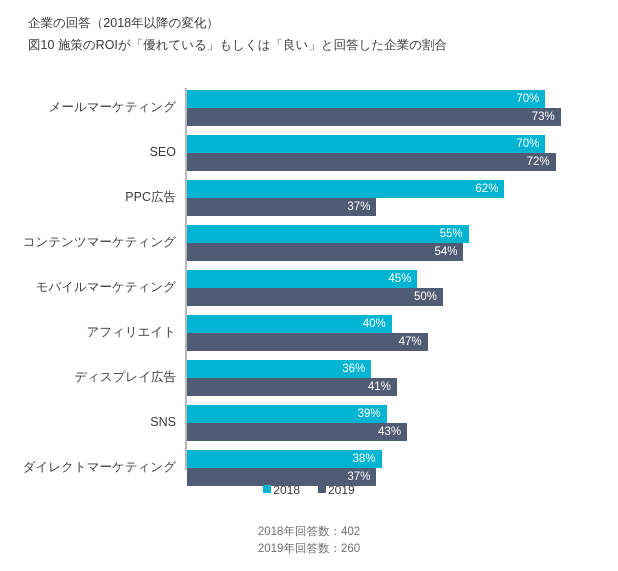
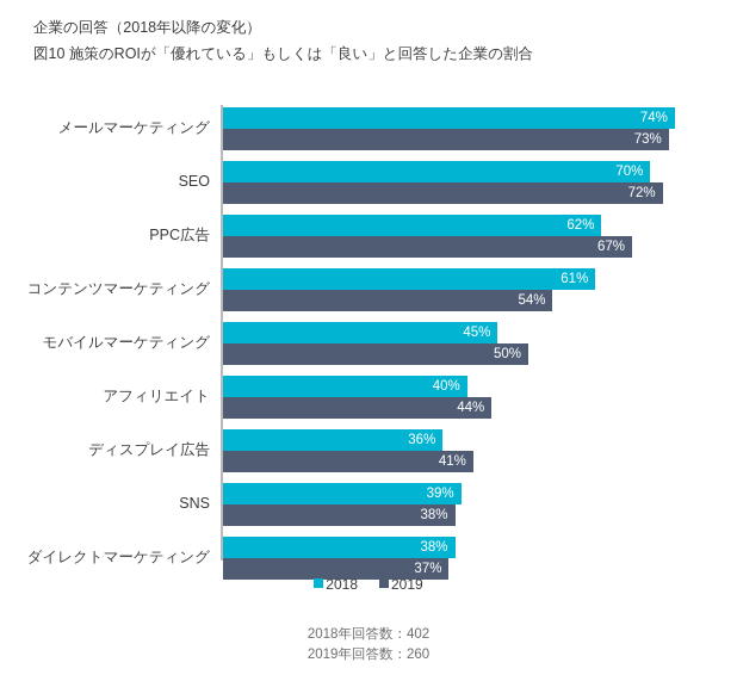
2018/メールマーケティング: 70% -> 74%
2019/PPC広告: 37% -> 67%
2018/コンテンツマーケティング: 55% -> 61%
2019/アフィリエイト: 47% -> 44%
2019/SNS: 43% -> 38%
